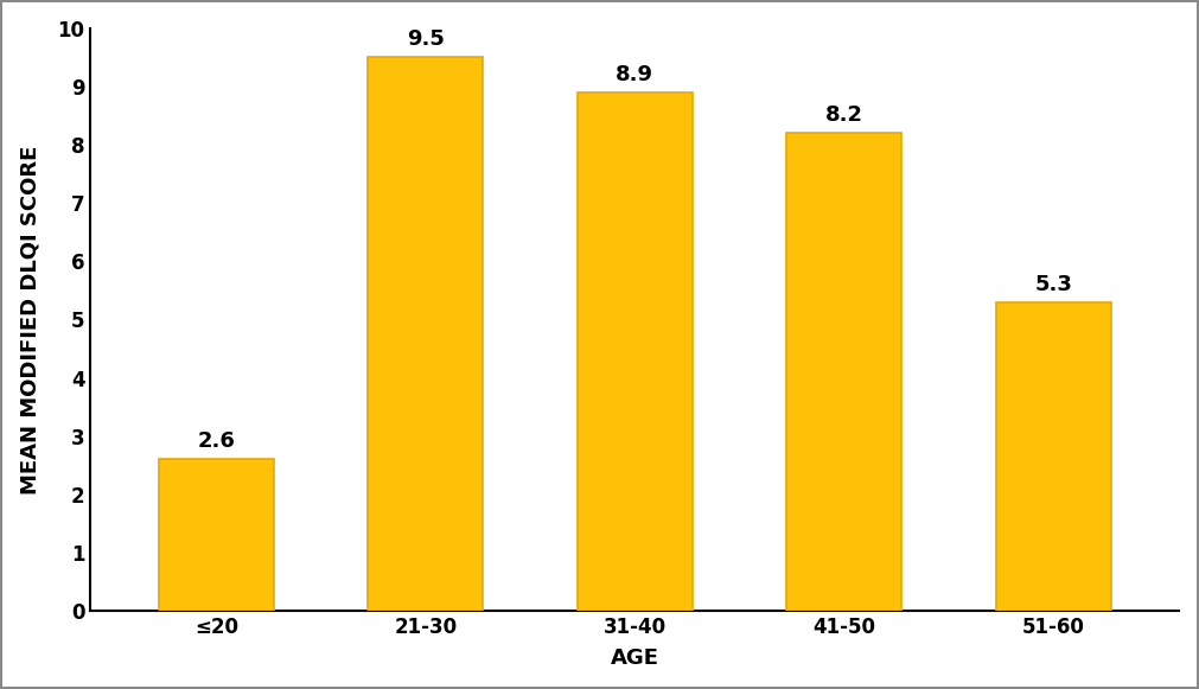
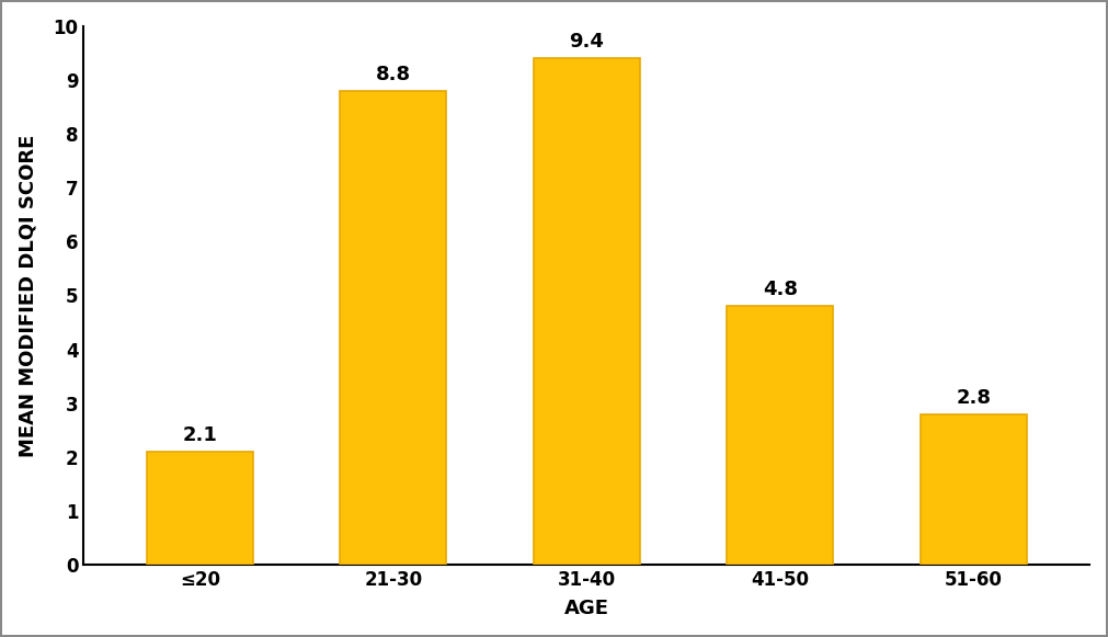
≤20: 2.6 -> 2.1
21-30: 9.5 -> 8.8
31-40: 8.9 -> 9.4
41-50: 8.2 -> 4.8
51-60: 5.3 -> 2.8
